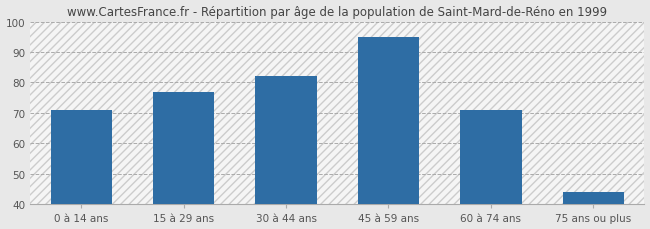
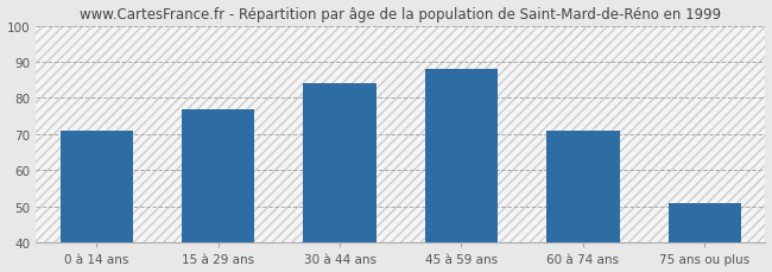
30 à 44 ans: 82 -> 84
45 à 59 ans: 95 -> 88
75 ans ou plus: 44 -> 51
